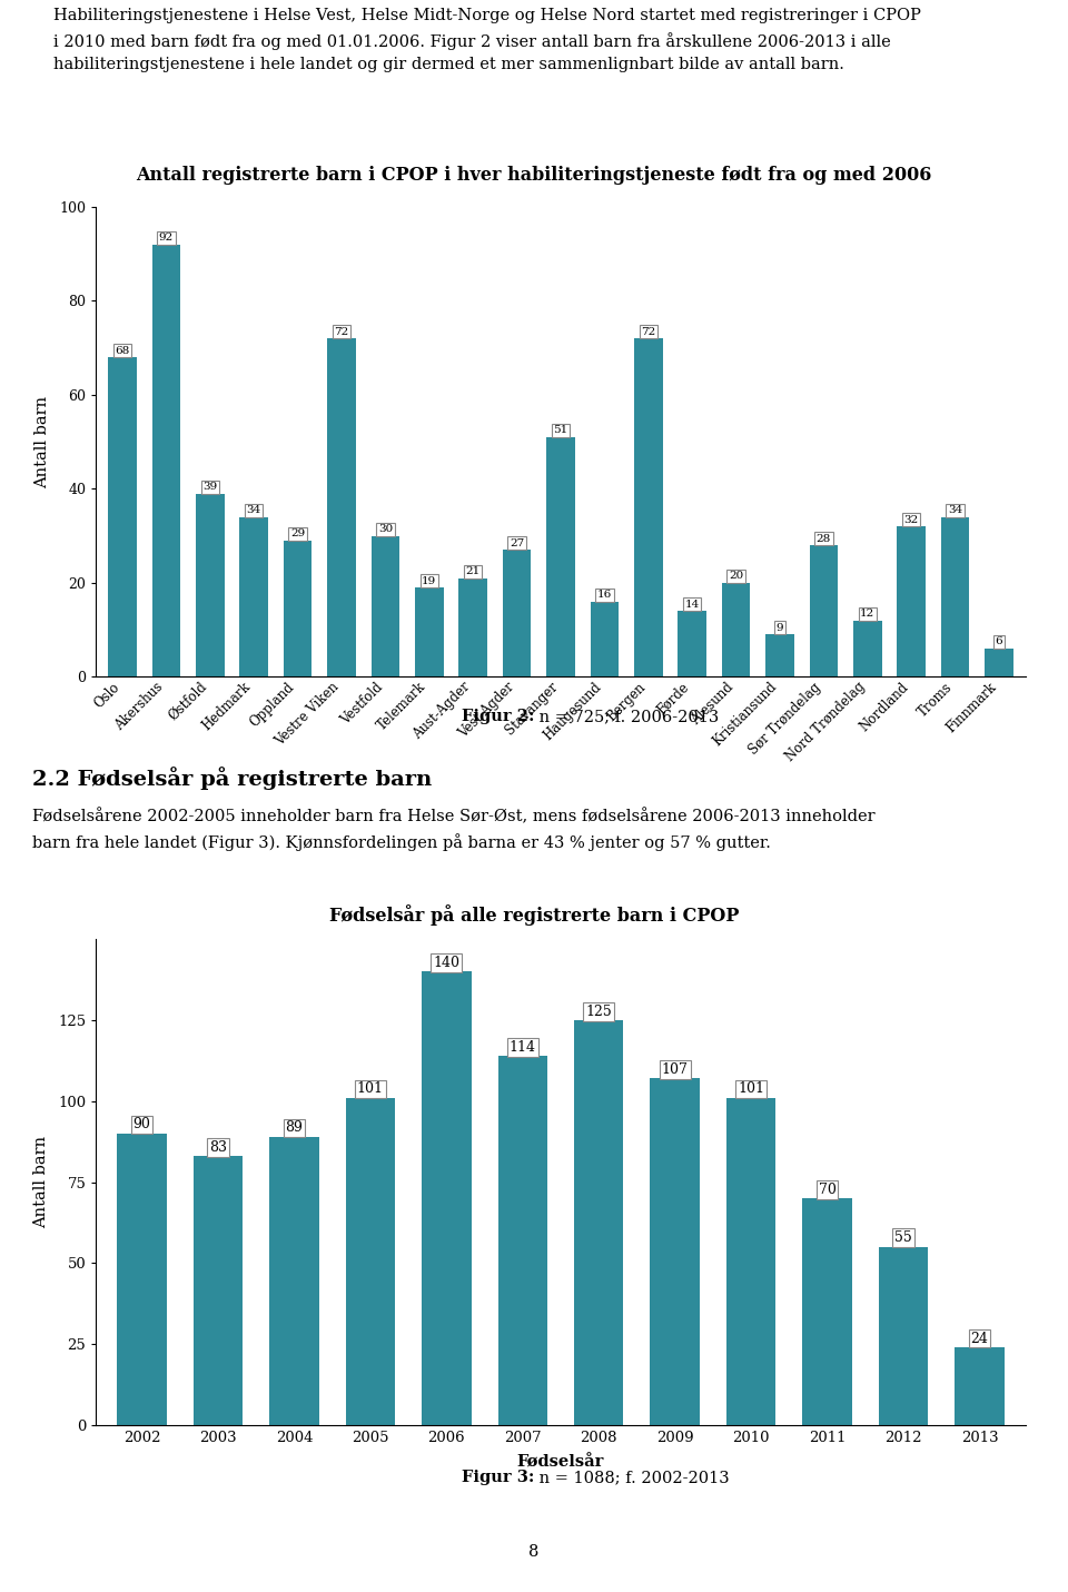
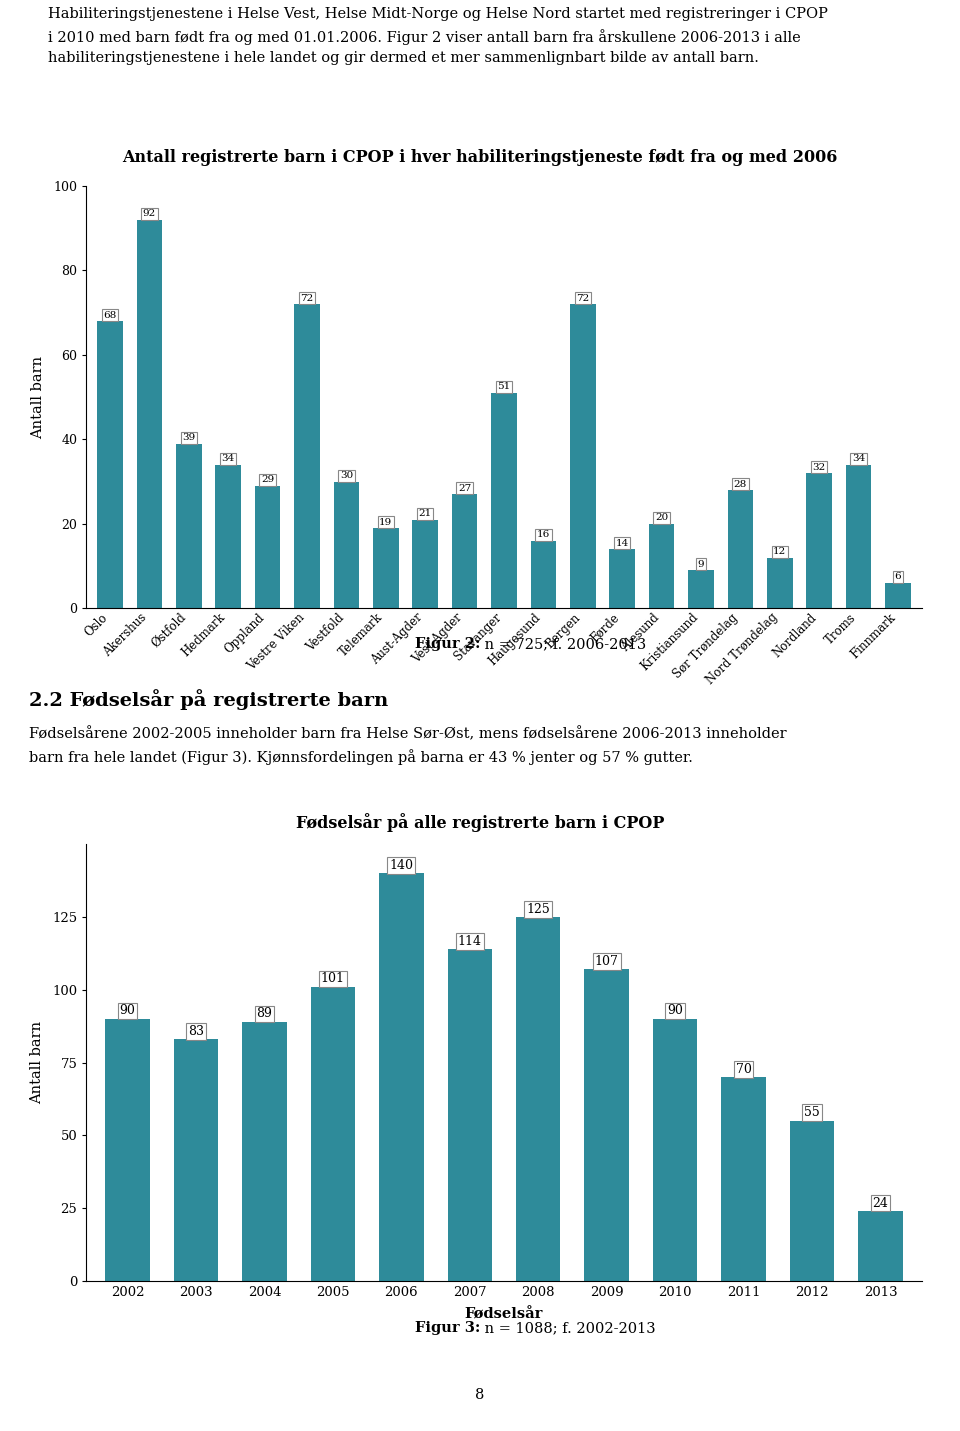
2010: 101 -> 90
